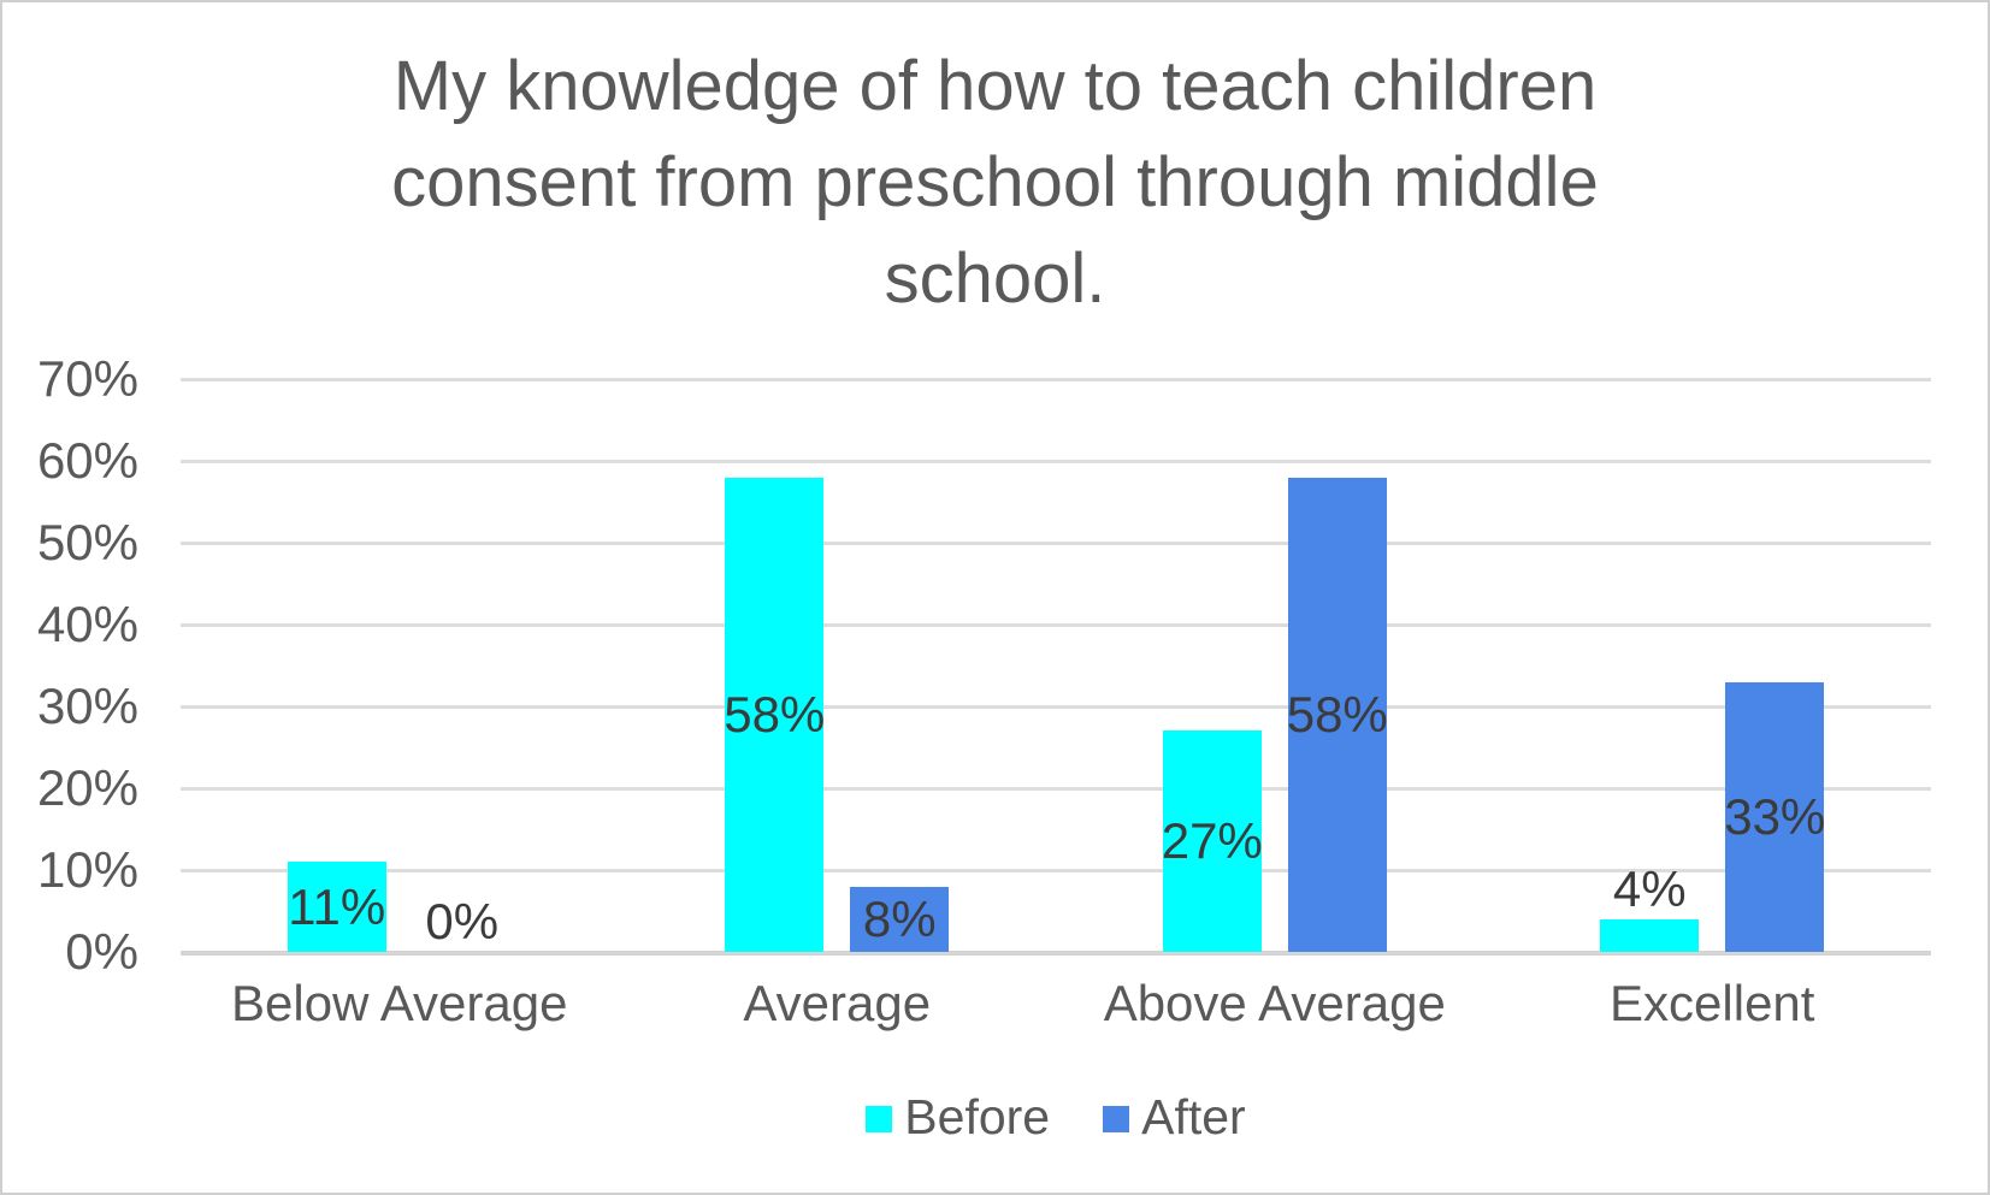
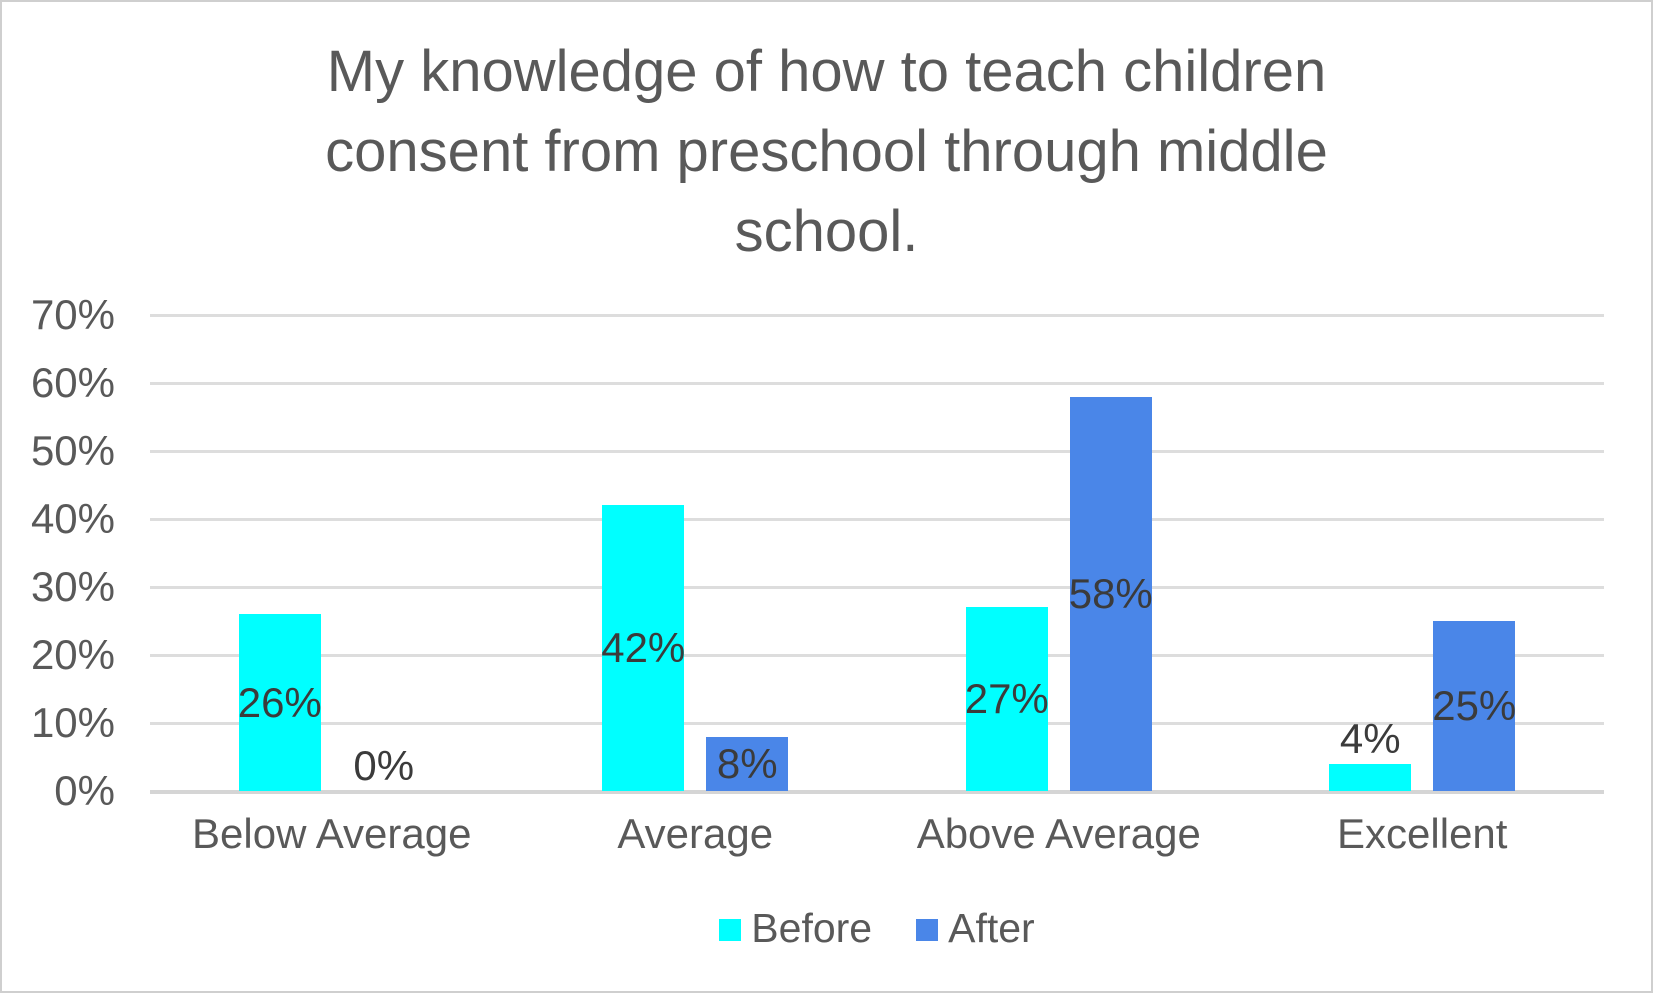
Before/Below Average: 11% -> 26%
Before/Average: 58% -> 42%
After/Excellent: 33% -> 25%
